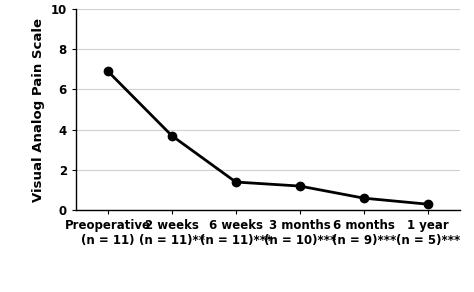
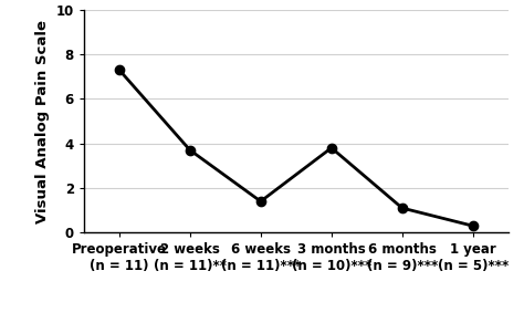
Preoperative (n = 11): 6.9 -> 7.3
3 months (n = 10)***: 1.2 -> 3.8
6 months (n = 9)***: 0.6 -> 1.1
